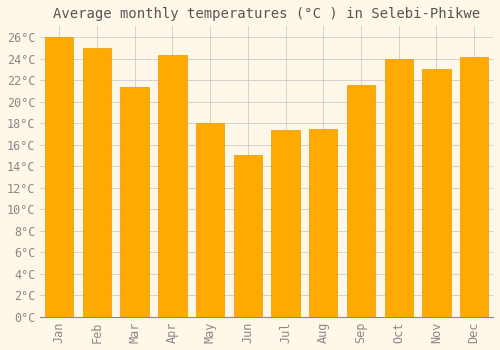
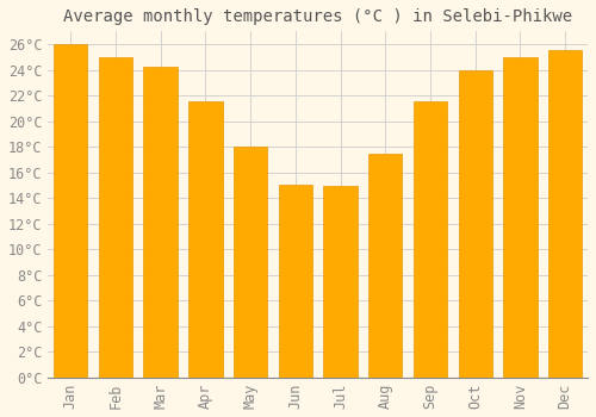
Mar: 21.4°C -> 24.2°C
Apr: 24.3°C -> 21.5°C
Jul: 17.4°C -> 14.9°C
Nov: 23.0°C -> 25.0°C
Dec: 24.1°C -> 25.5°C
